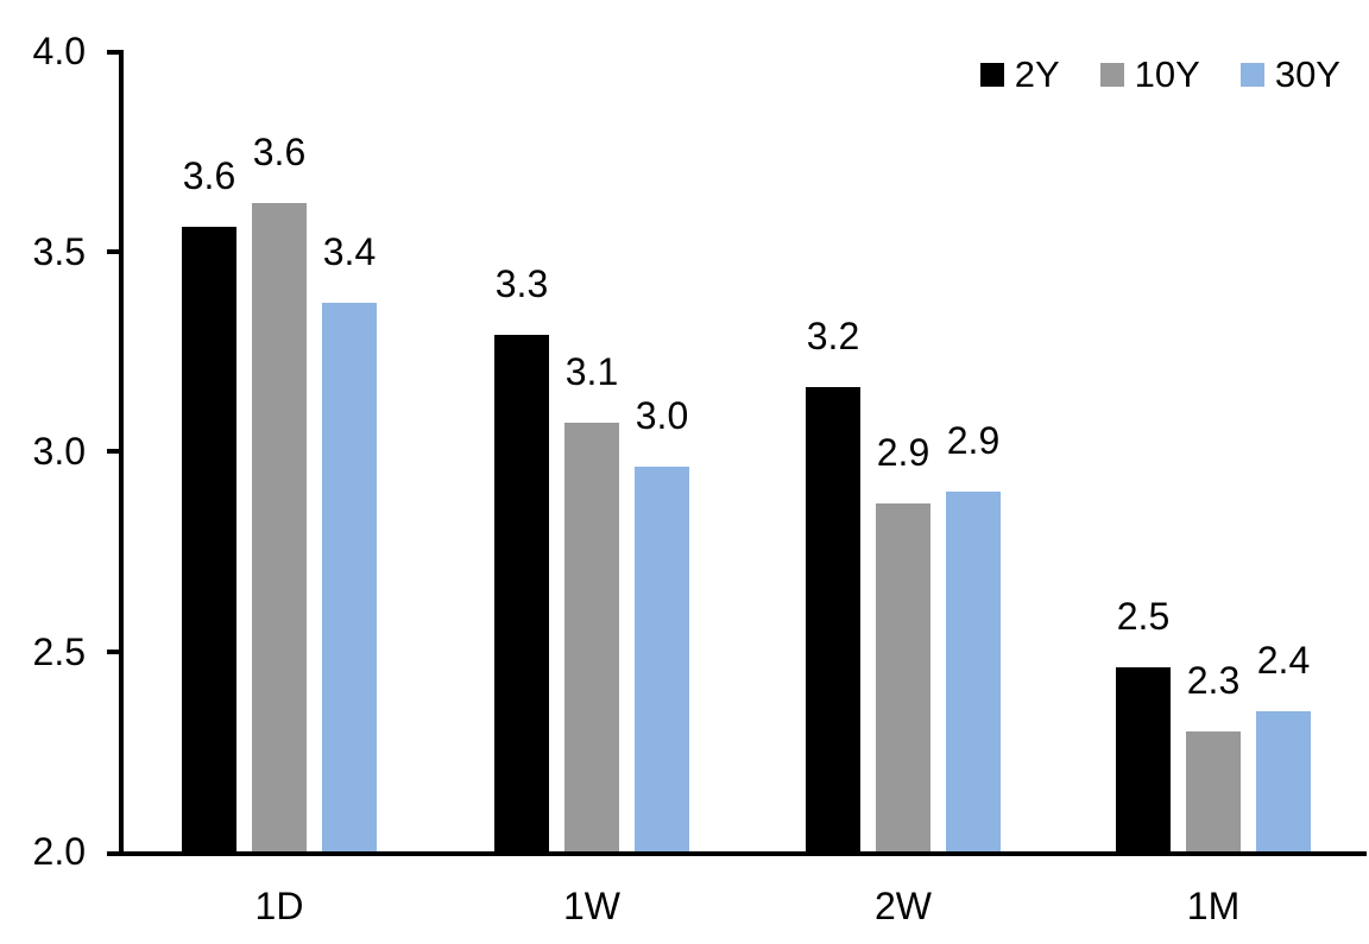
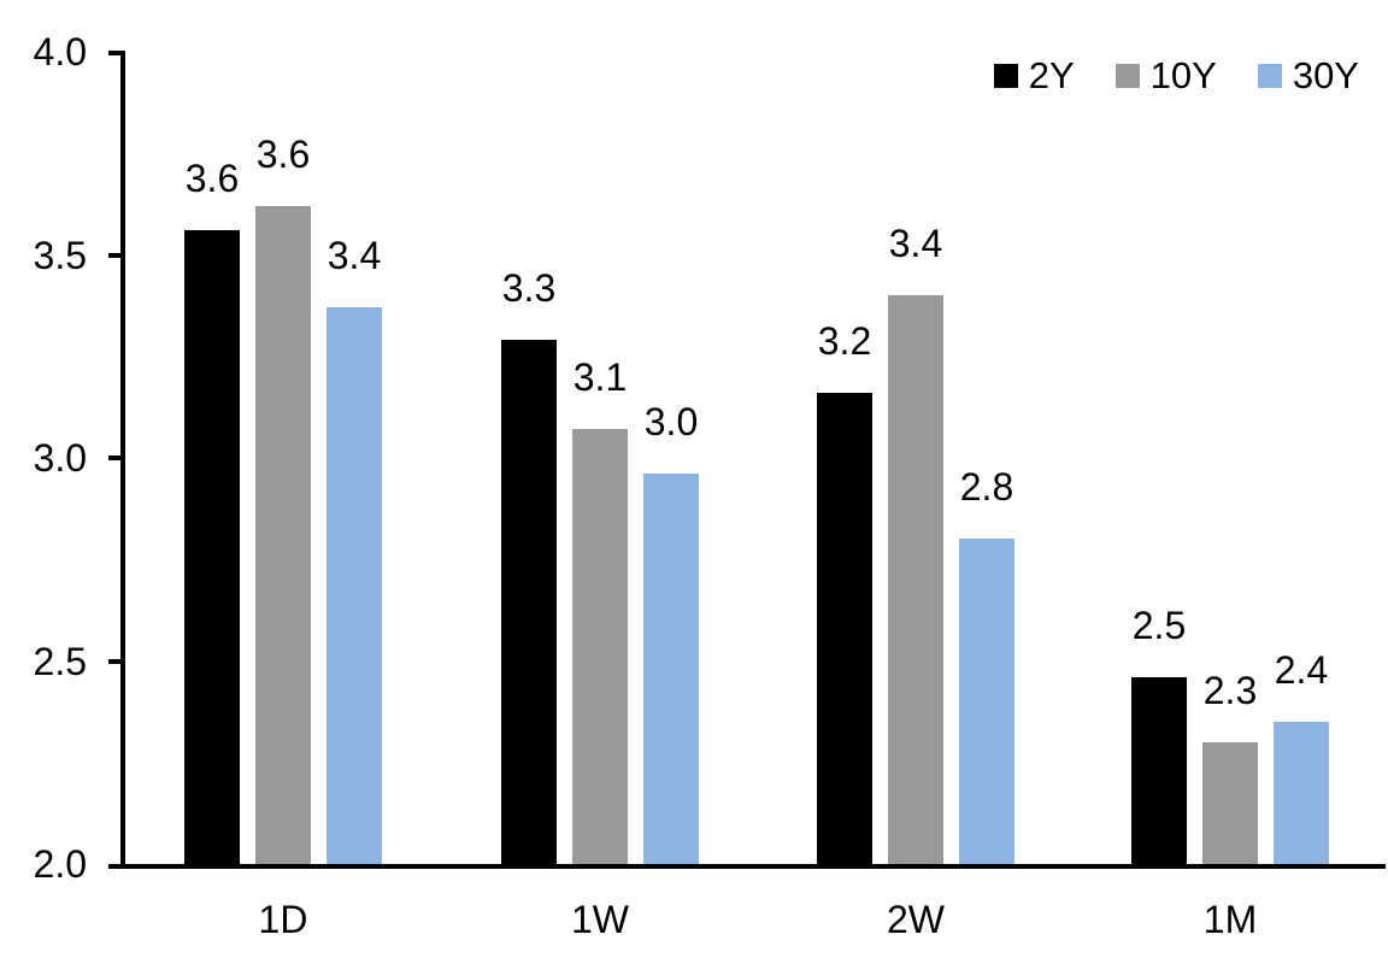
10Y/2W: 2.9 -> 3.4
30Y/2W: 2.9 -> 2.8
